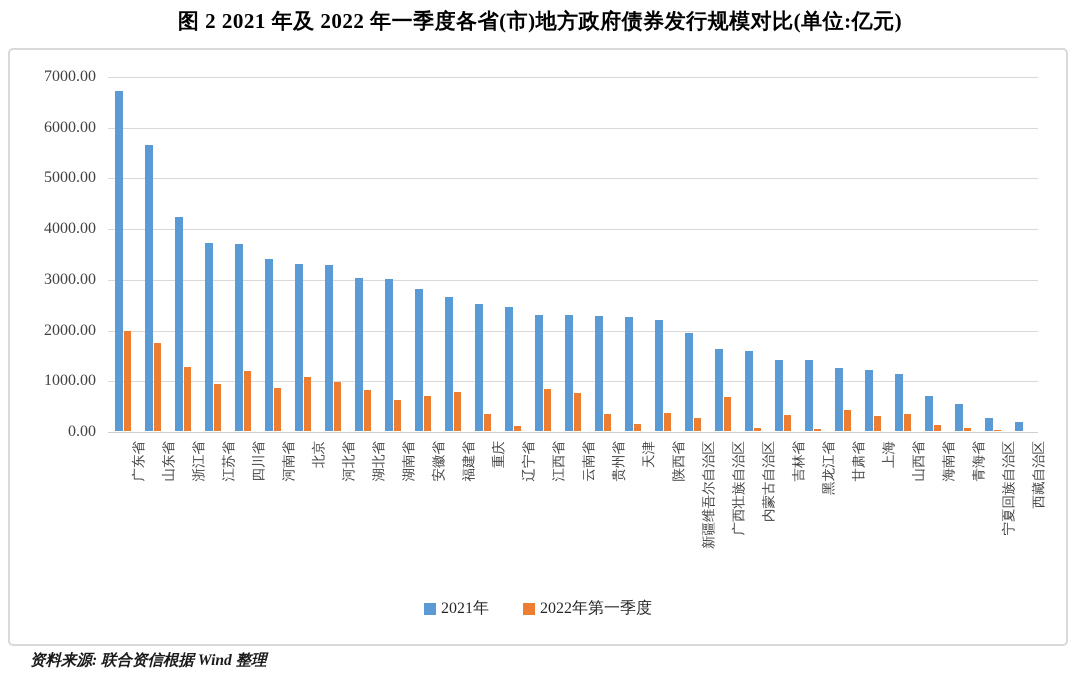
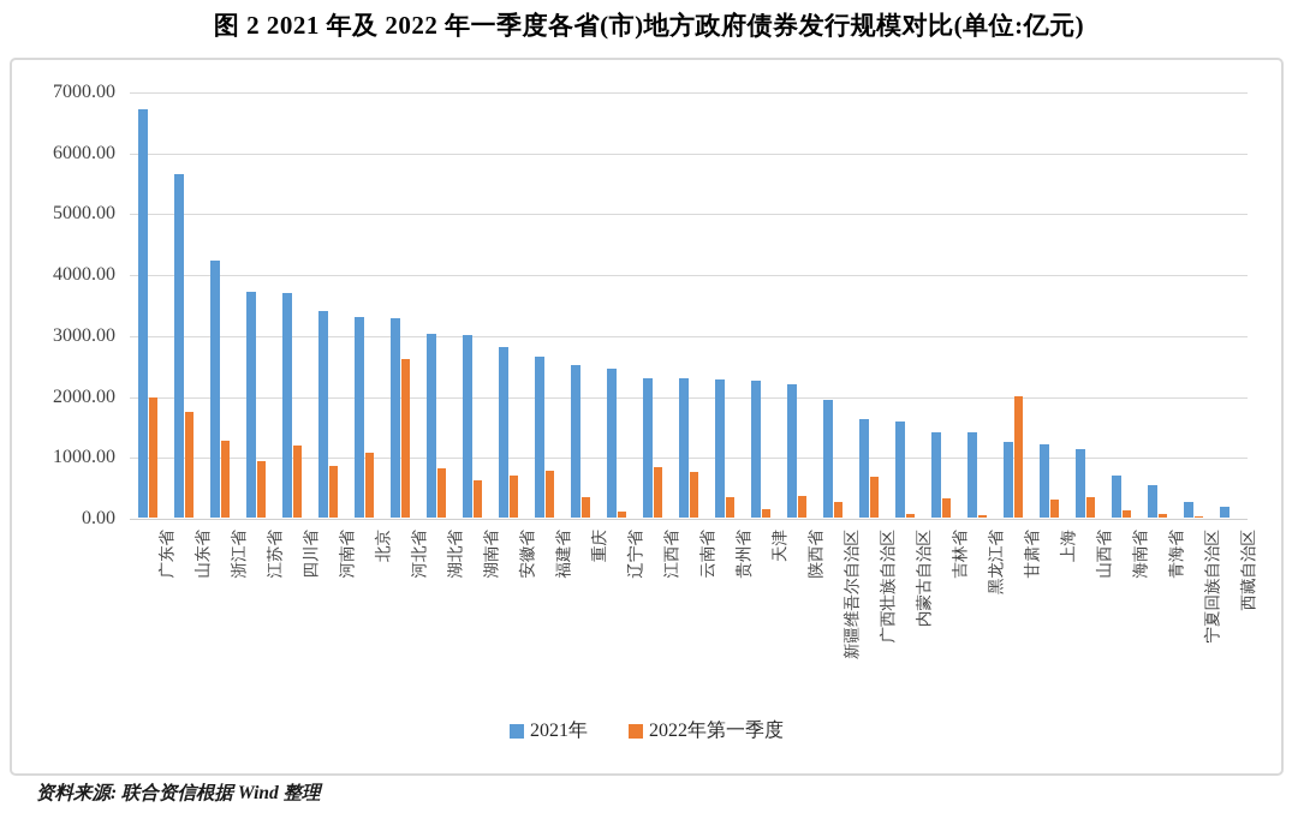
2022年第一季度/河北省: 1000 -> 2600
2022年第一季度/甘肃省: 400 -> 2000
